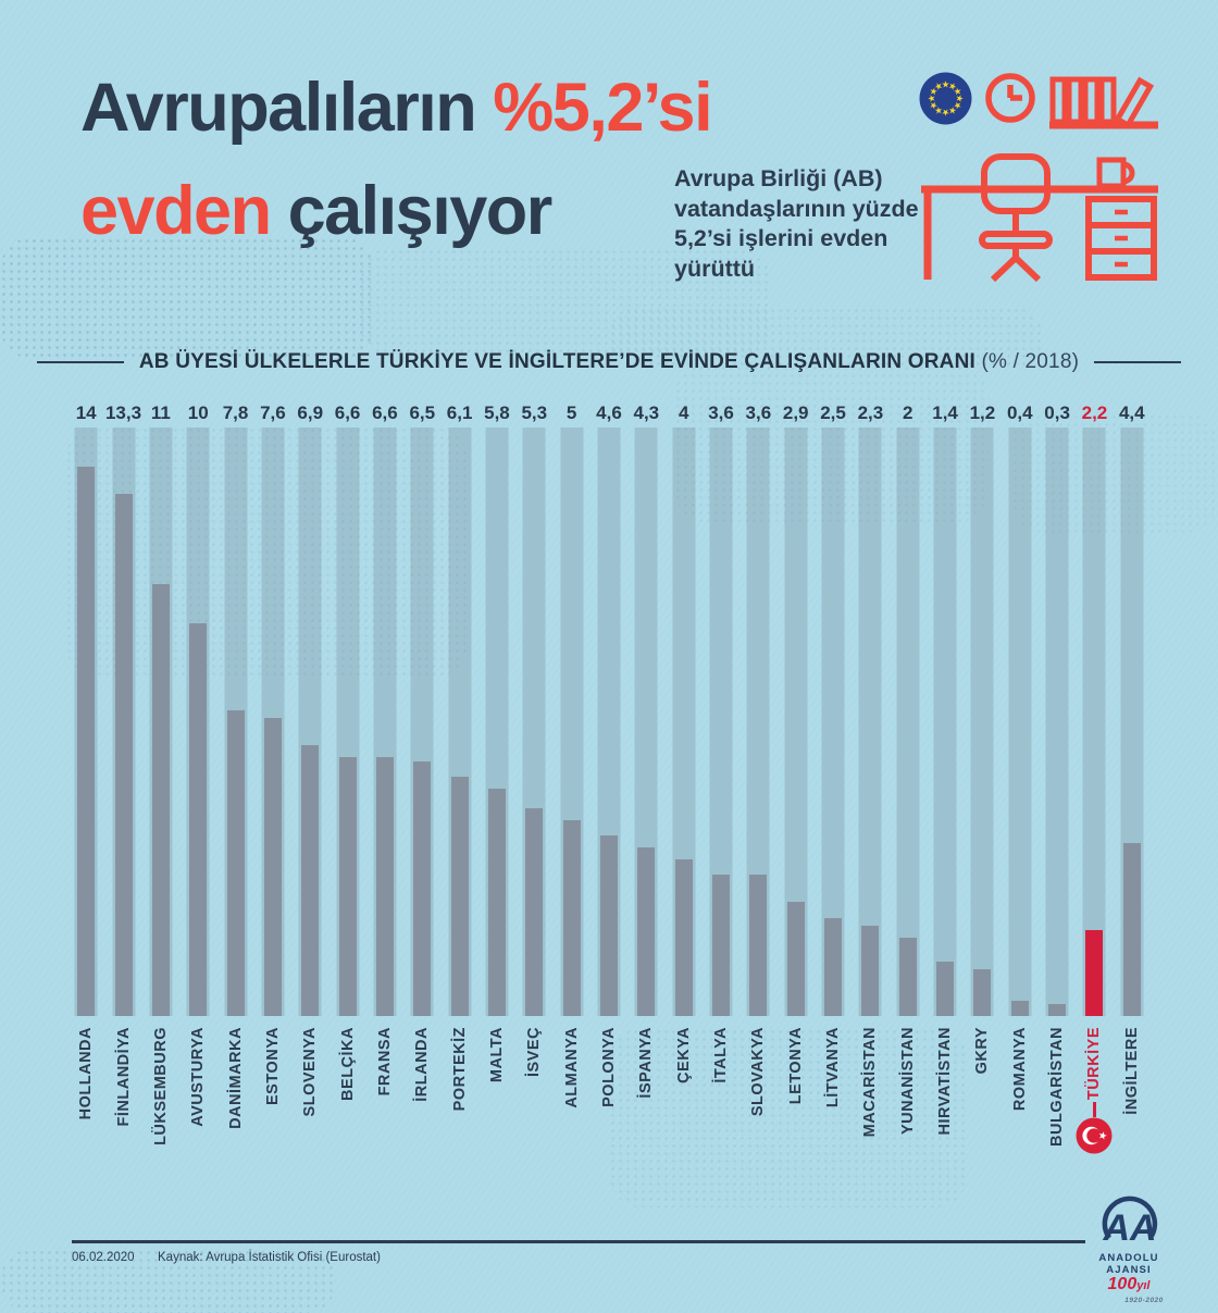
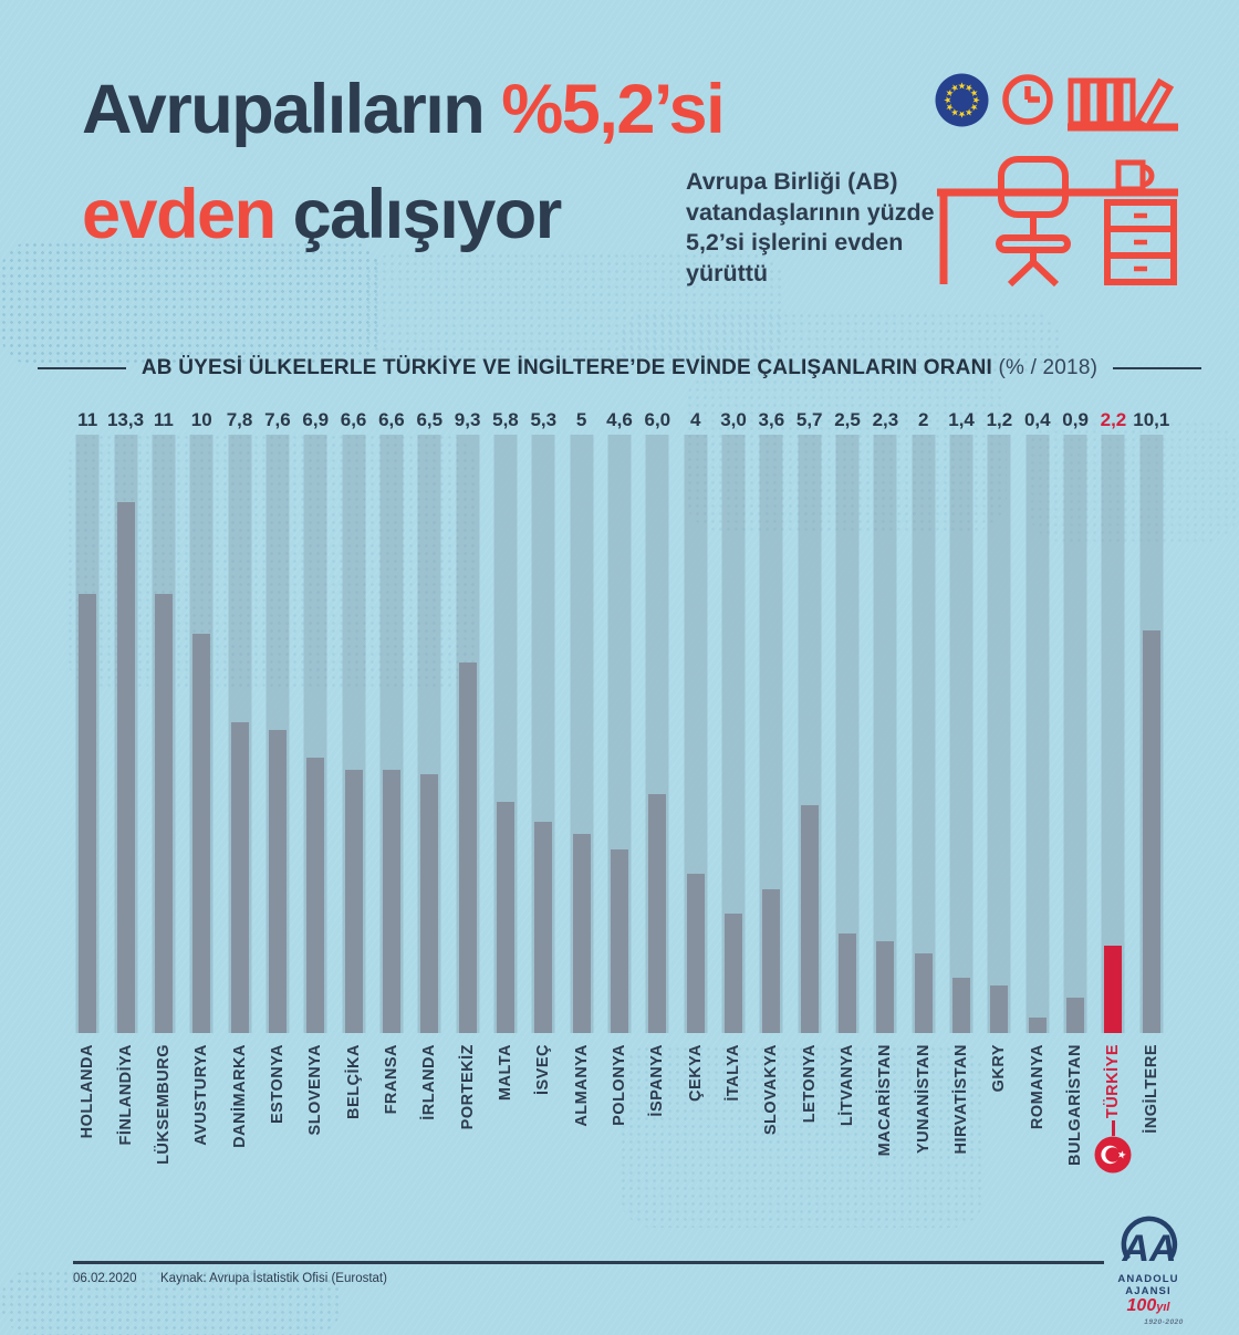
HOLLANDA: 14 -> 11
PORTEKİZ: 6,1 -> 9,3
İSPANYA: 4,3 -> 6,0
İTALYA: 3,6 -> 3,0
LETONYA: 2,9 -> 5,7
BULGARİSTAN: 0,3 -> 0,9
İNGİLTERE: 4,4 -> 10,1
